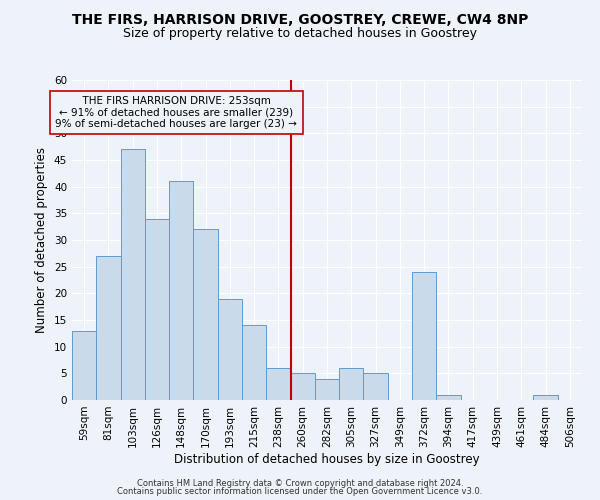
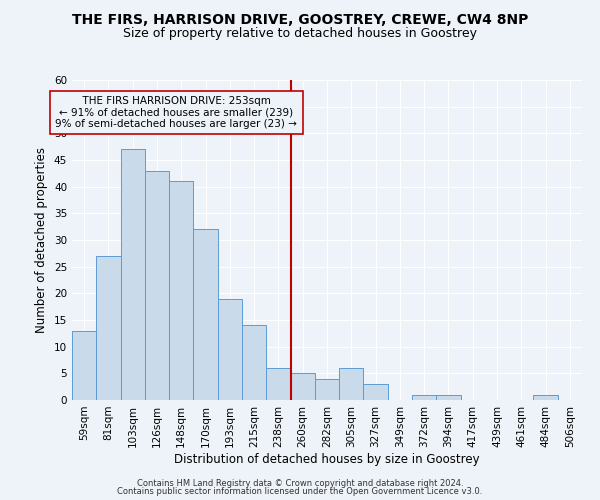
126sqm: 34 -> 43
327sqm: 5 -> 3
372sqm: 24 -> 1
